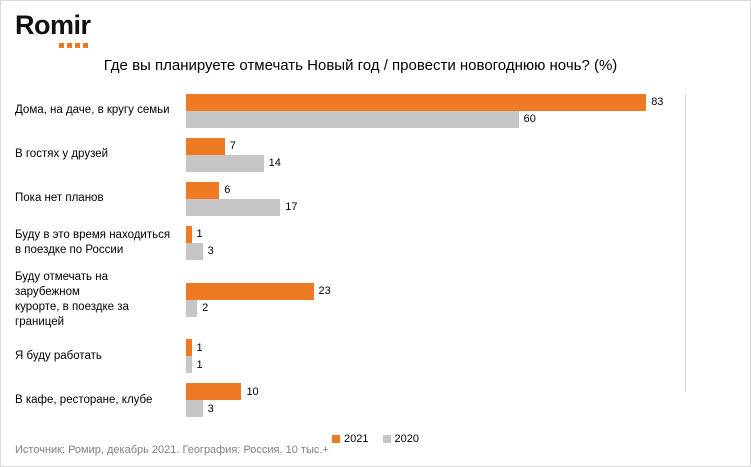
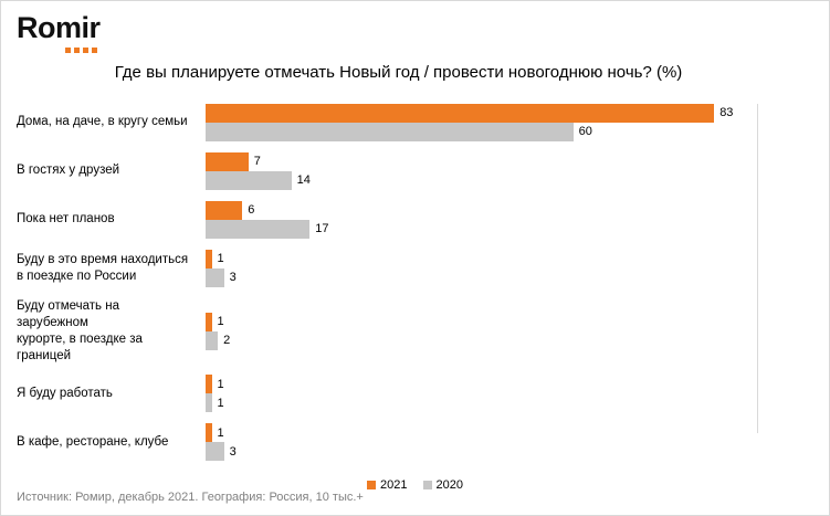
2021/Буду отмечать на зарубежном курорте, в поездке за границей: 23 -> 1
2021/В кафе, ресторане, клубе: 10 -> 1
